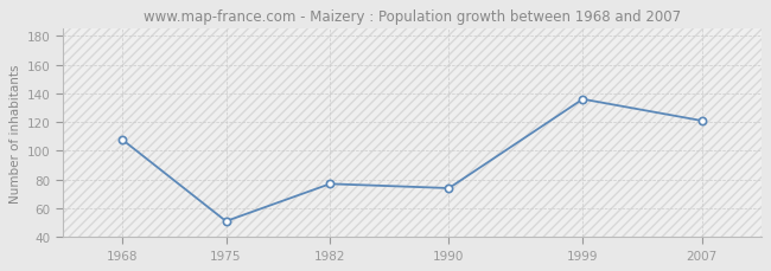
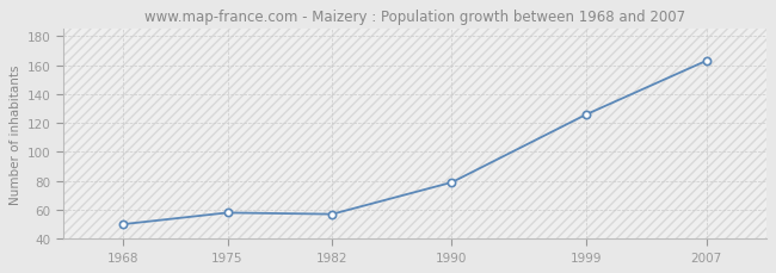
1968: 108 -> 50
1975: 51 -> 58
1982: 77 -> 57
1990: 74 -> 79
1999: 136 -> 126
2007: 121 -> 163
